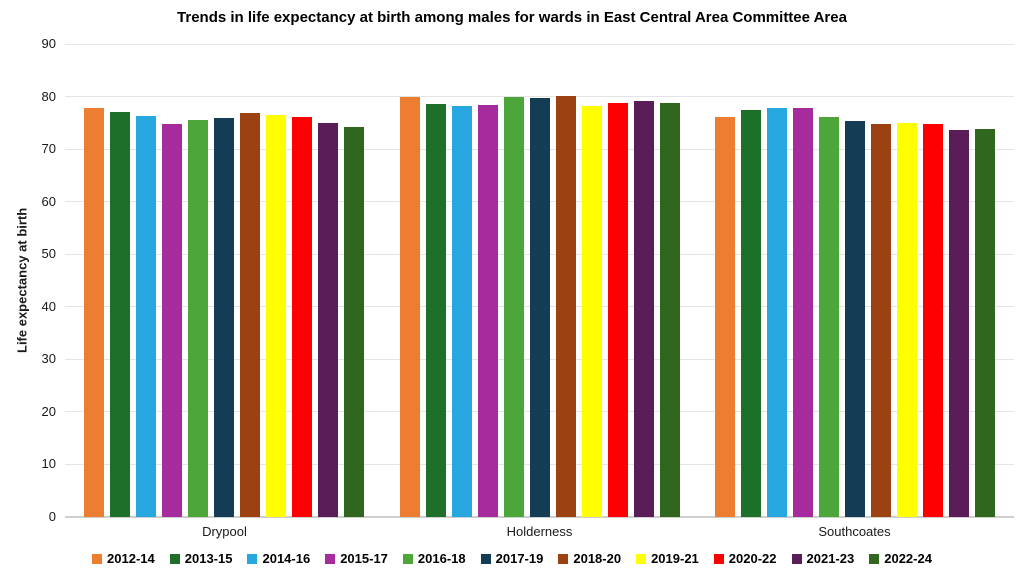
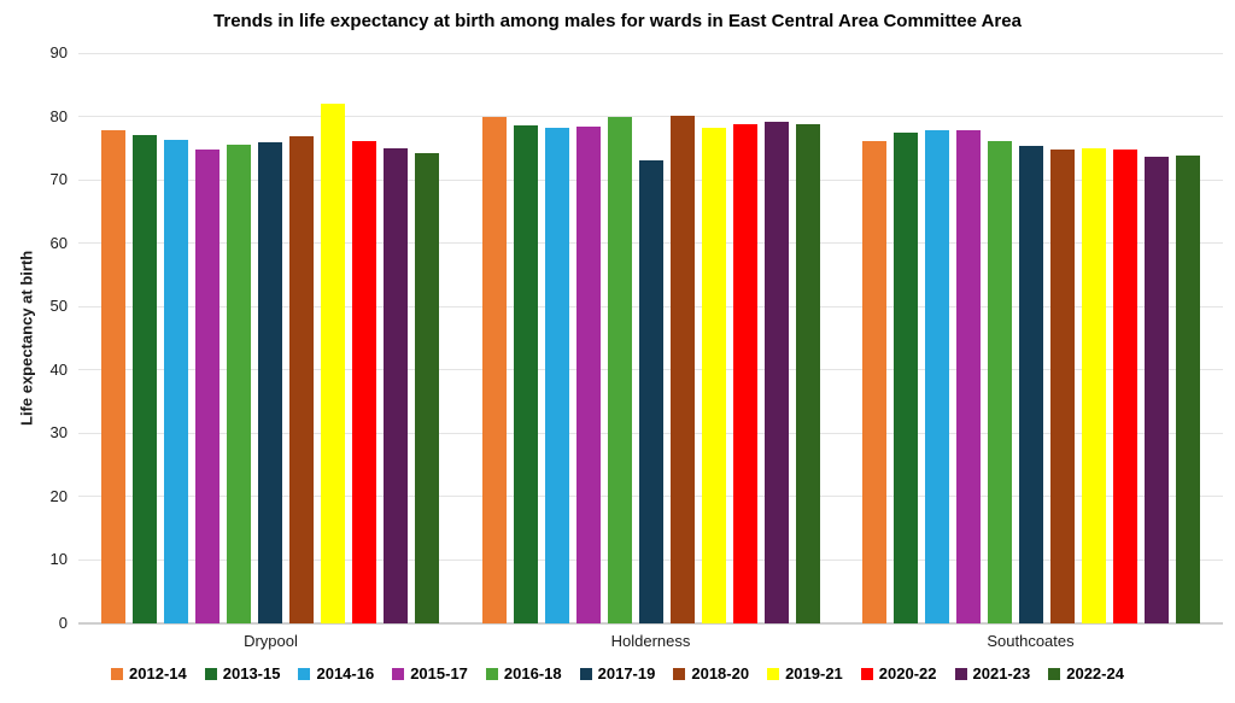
2019-21/Drypool: 76 -> 82
2017-19/Holderness: 80 -> 73
